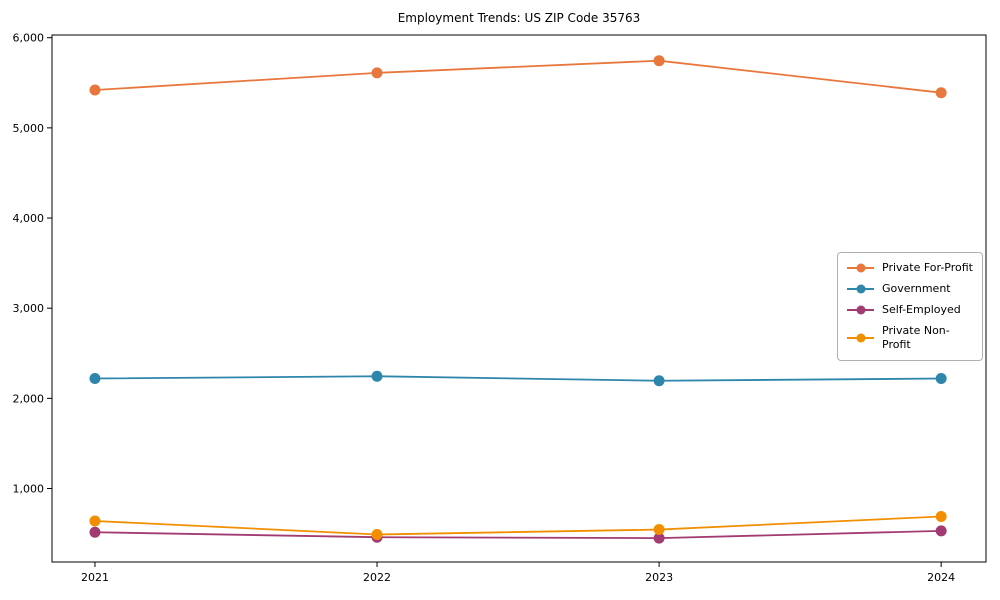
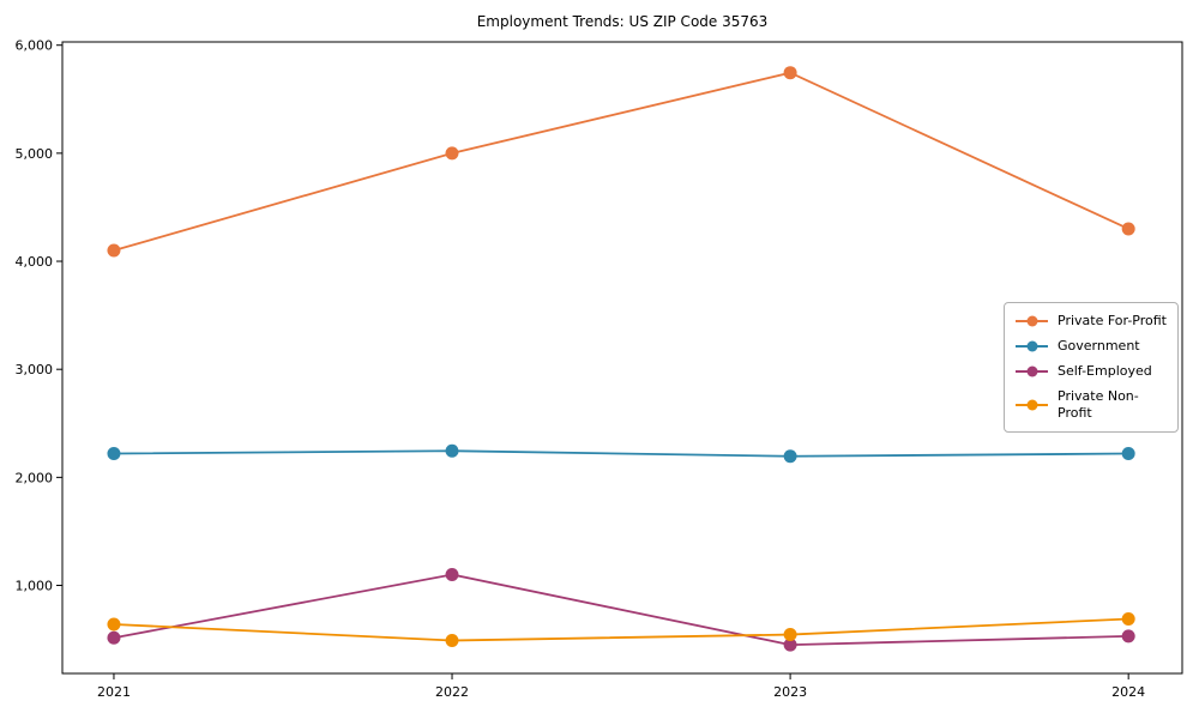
Private For-Profit/2021: 5400 -> 4100
Private For-Profit/2022: 5600 -> 5000
Self-Employed/2022: 500 -> 1100
Private For-Profit/2024: 5400 -> 4300
